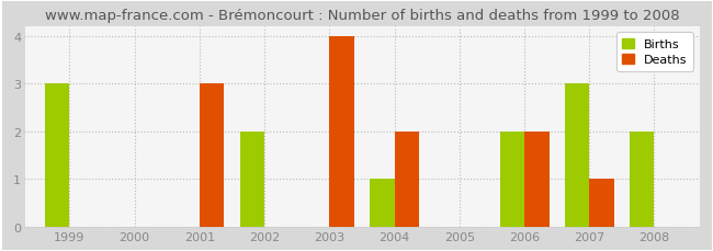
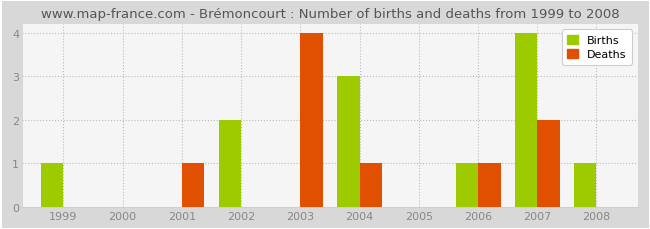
Births/1999: 3 -> 1
Deaths/2001: 3 -> 1
Births/2004: 1 -> 3
Deaths/2004: 2 -> 1
Births/2006: 2 -> 1
Deaths/2006: 2 -> 1
Births/2007: 3 -> 4
Deaths/2007: 1 -> 2
Births/2008: 2 -> 1
